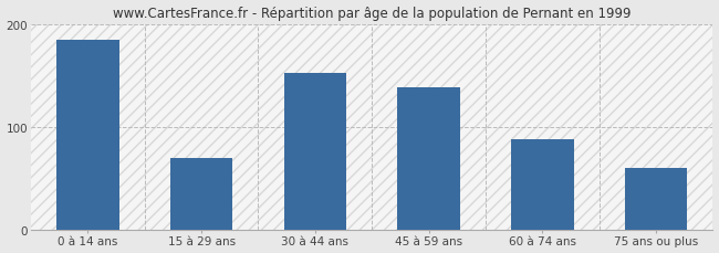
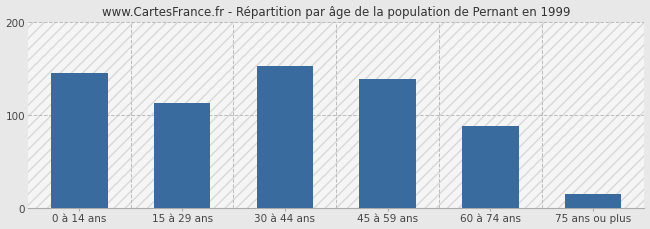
0 à 14 ans: 184 -> 145
15 à 29 ans: 70 -> 113
75 ans ou plus: 60 -> 15
